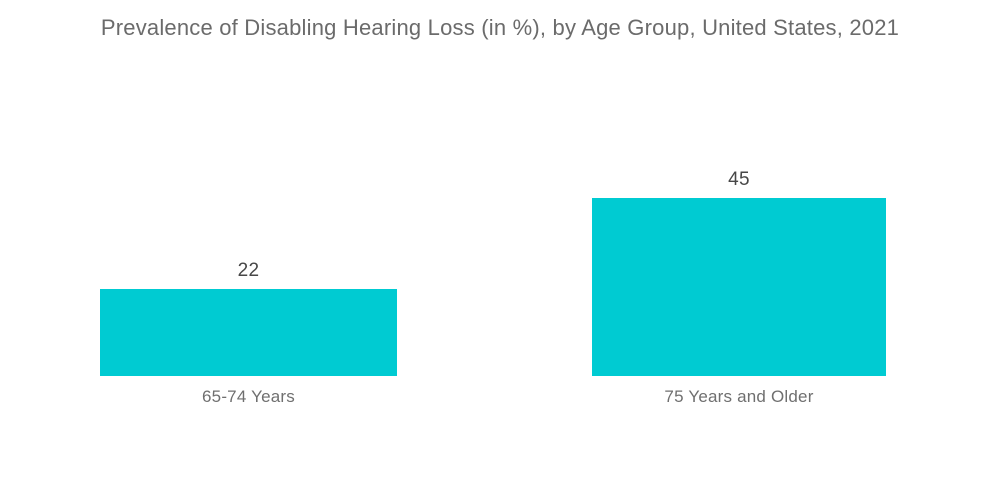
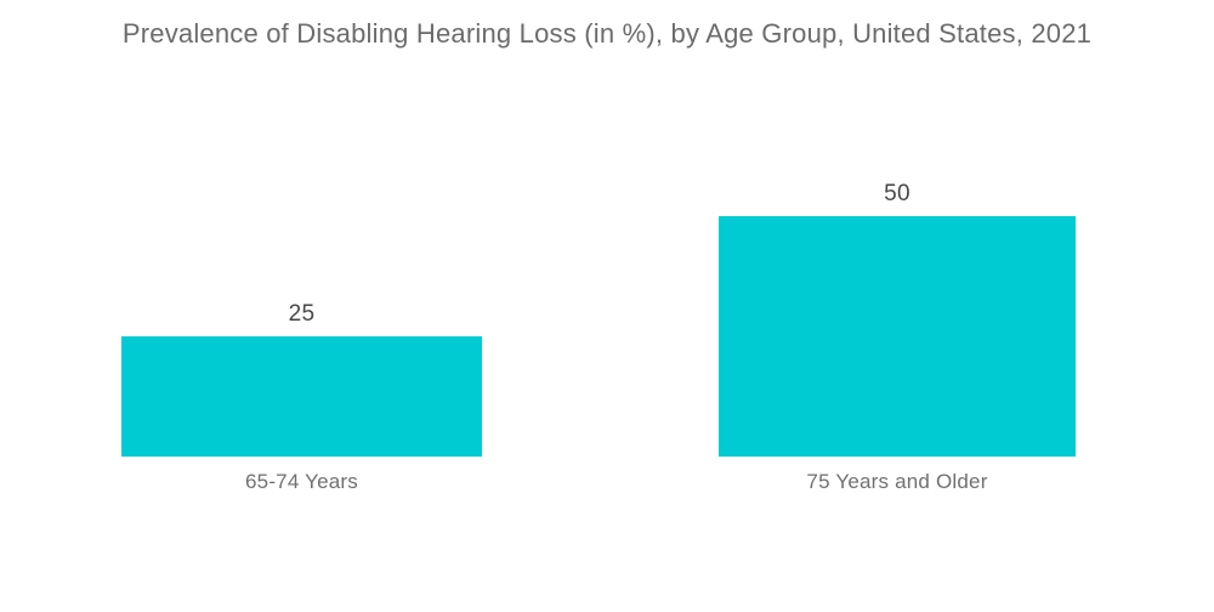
65-74 Years: 22 -> 25
75 Years and Older: 45 -> 50
